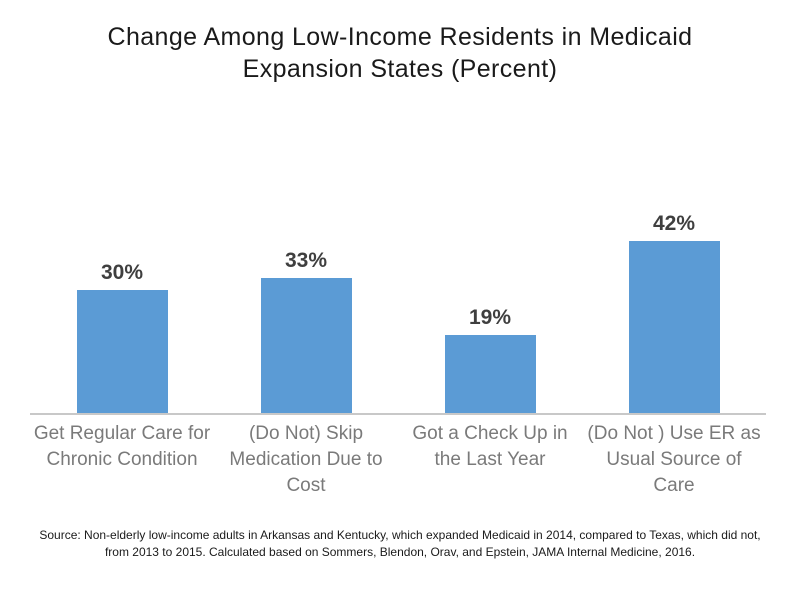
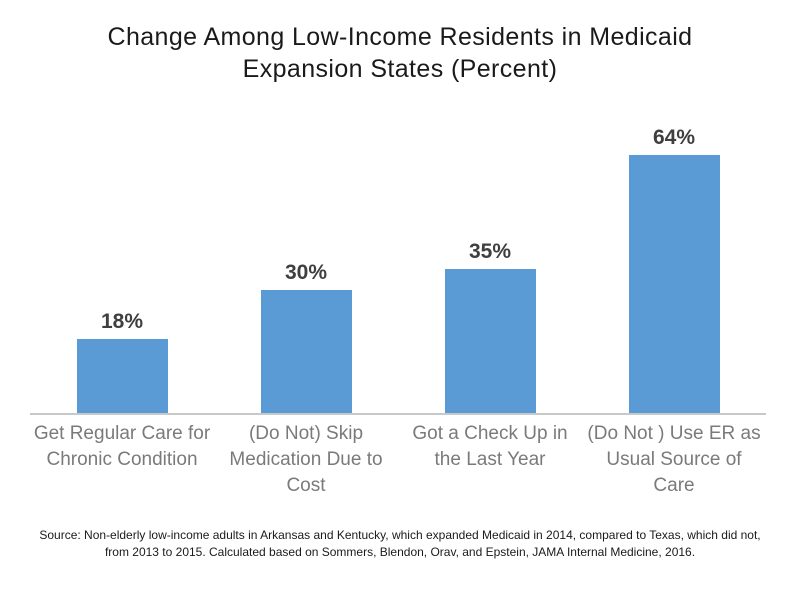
Get Regular Care for Chronic Condition: 30% -> 18%
(Do Not) Skip Medication Due to Cost: 33% -> 30%
Got a Check Up in the Last Year: 19% -> 35%
(Do Not ) Use ER as Usual Source of Care: 42% -> 64%
